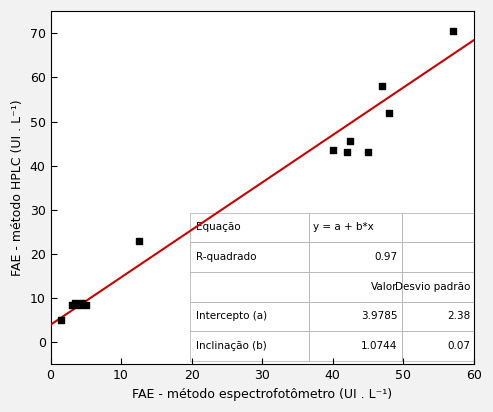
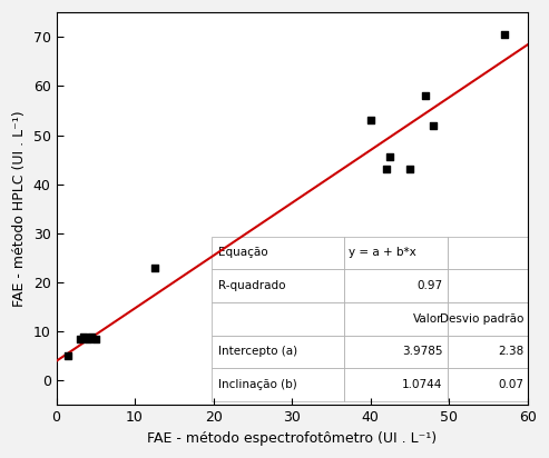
40: 43.5 -> 53.0
